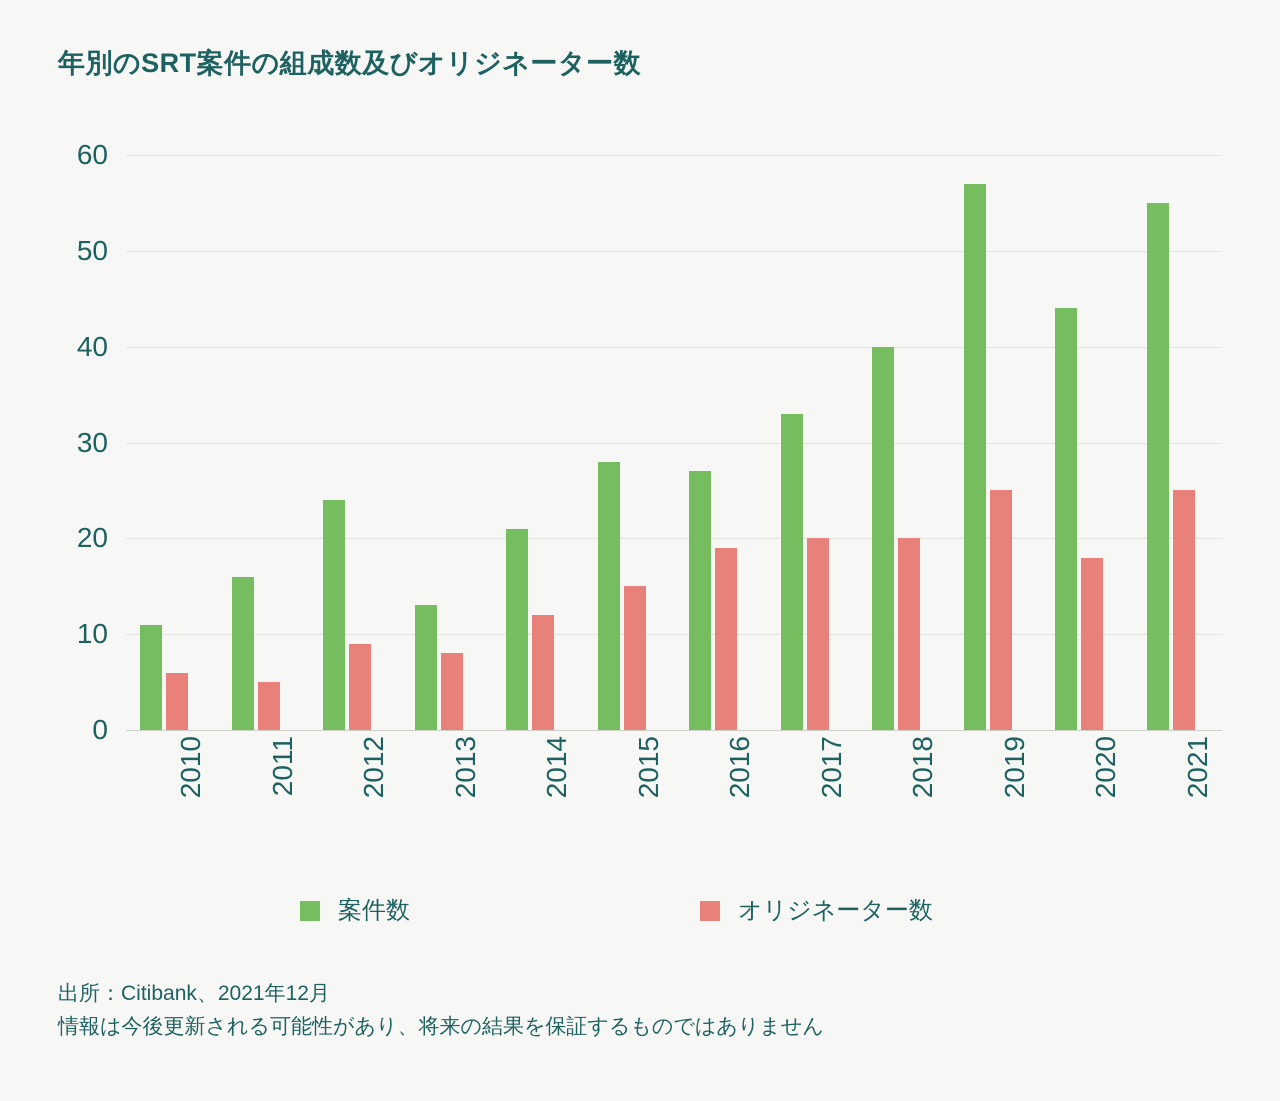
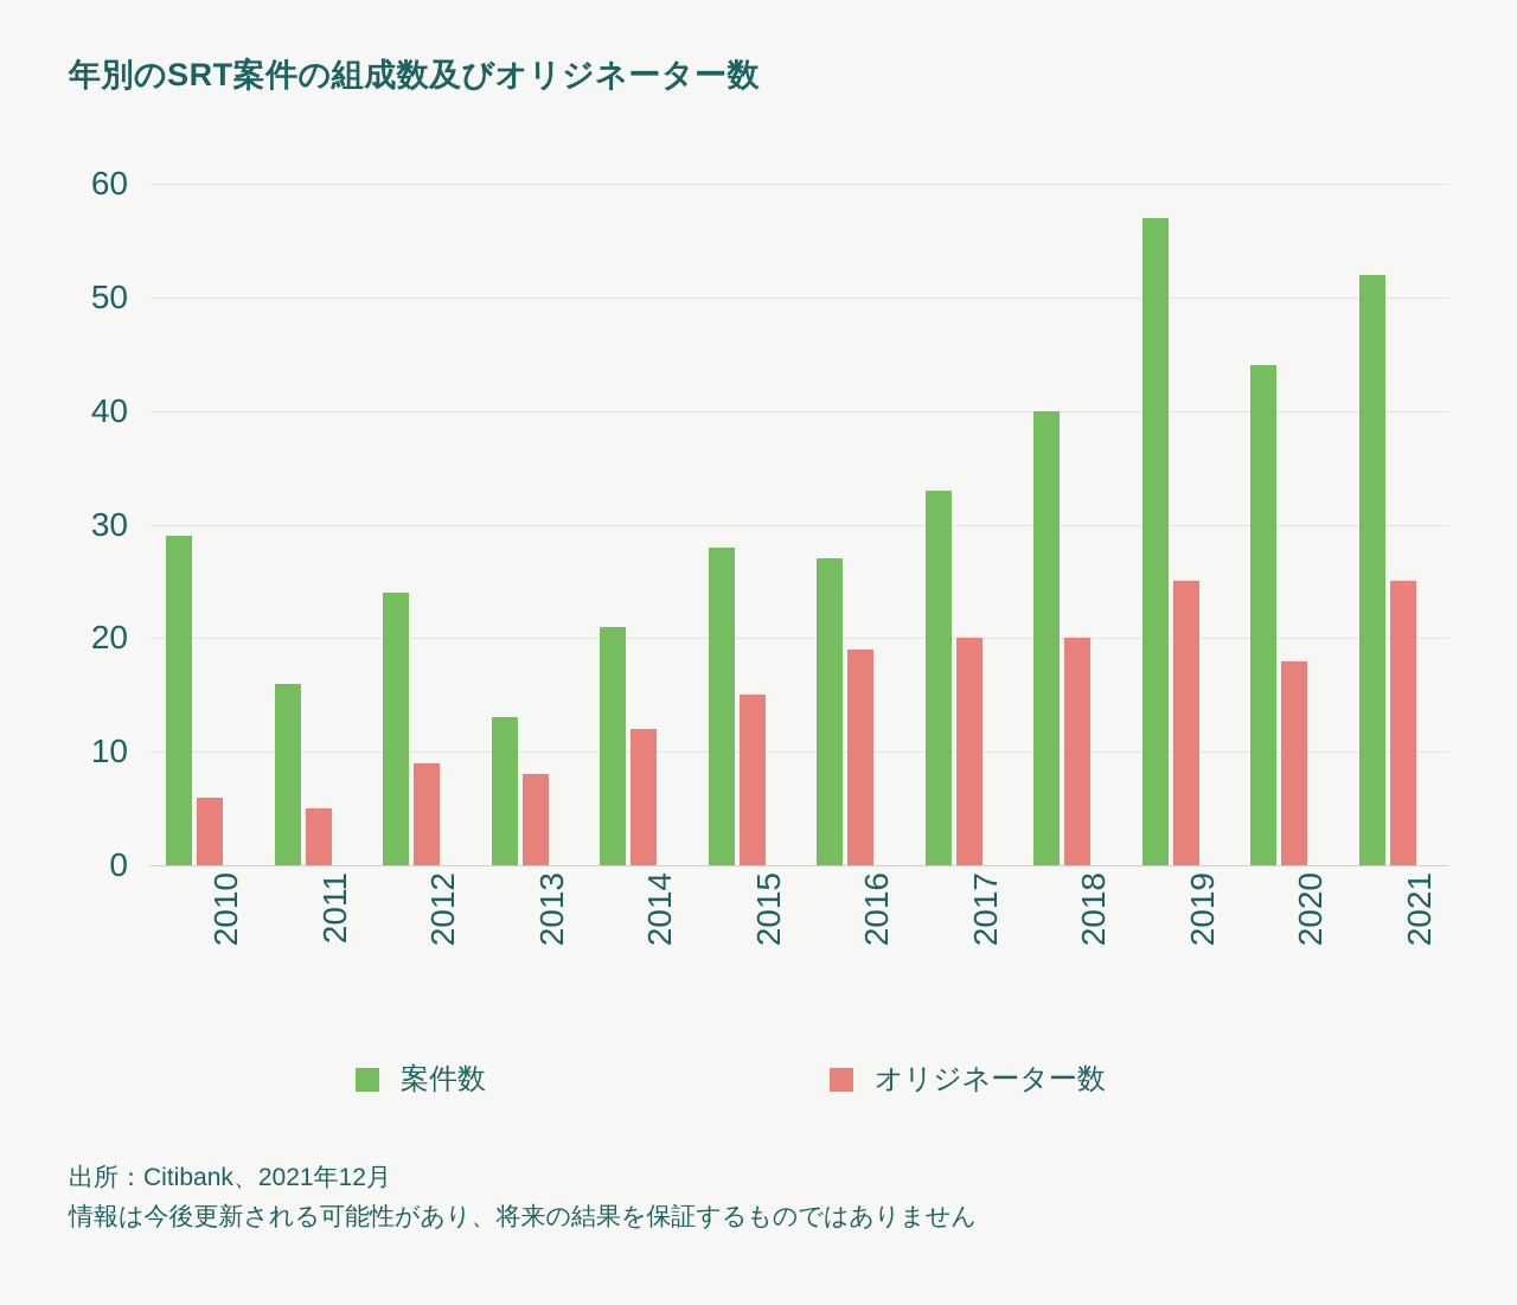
案件数/2010: 11 -> 29
案件数/2021: 55 -> 52
